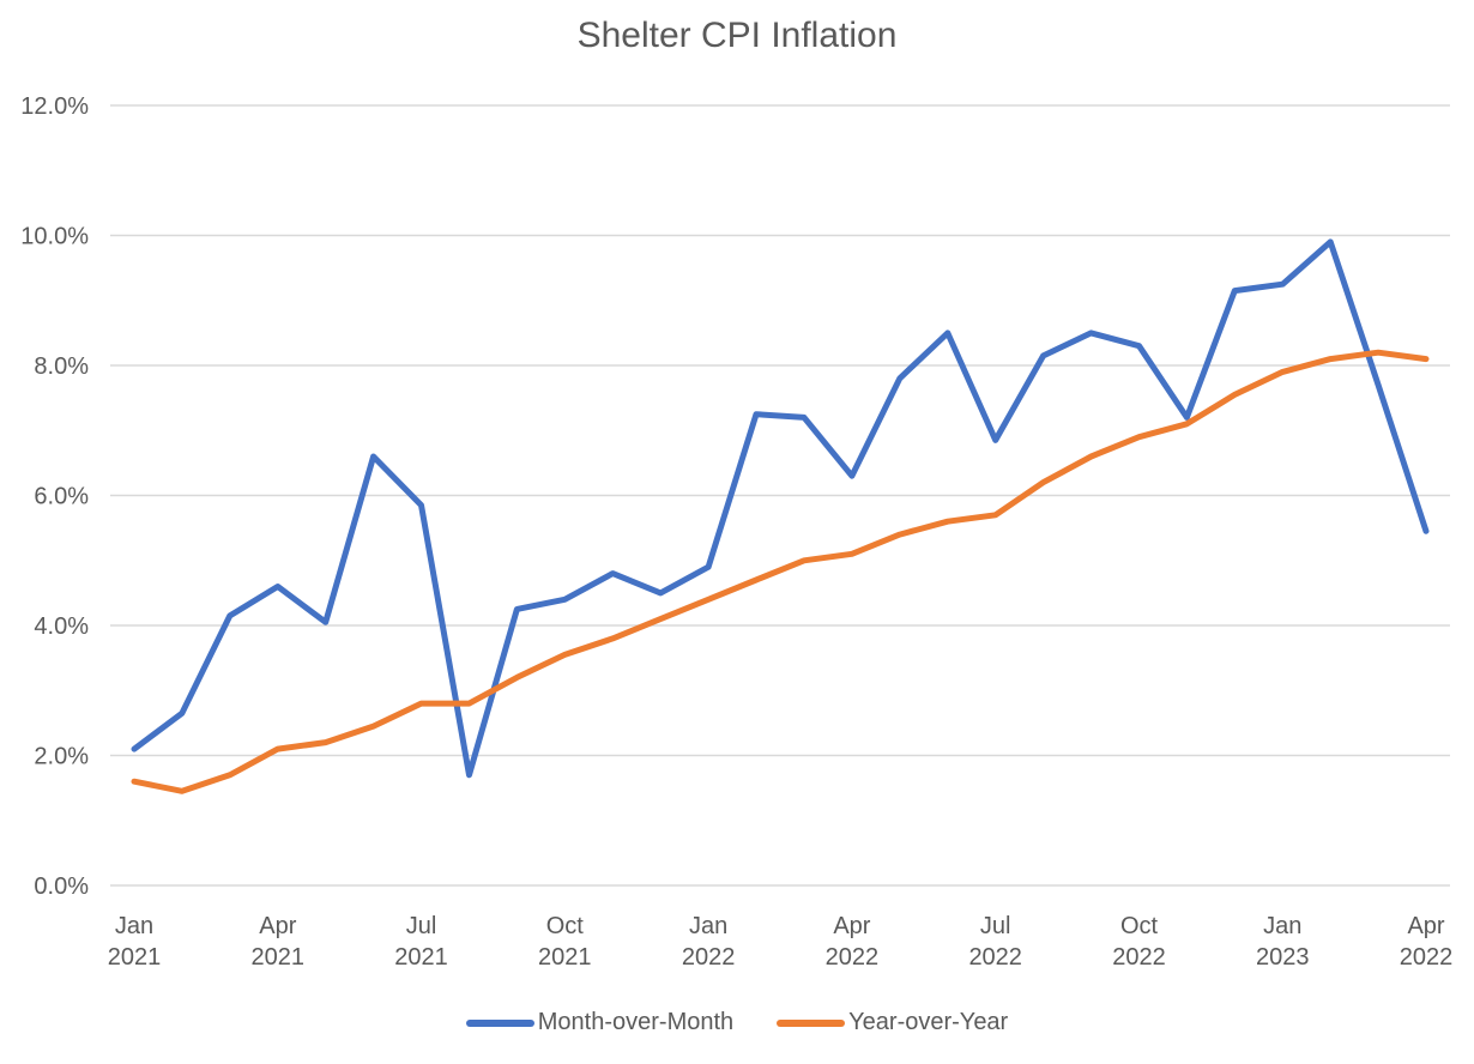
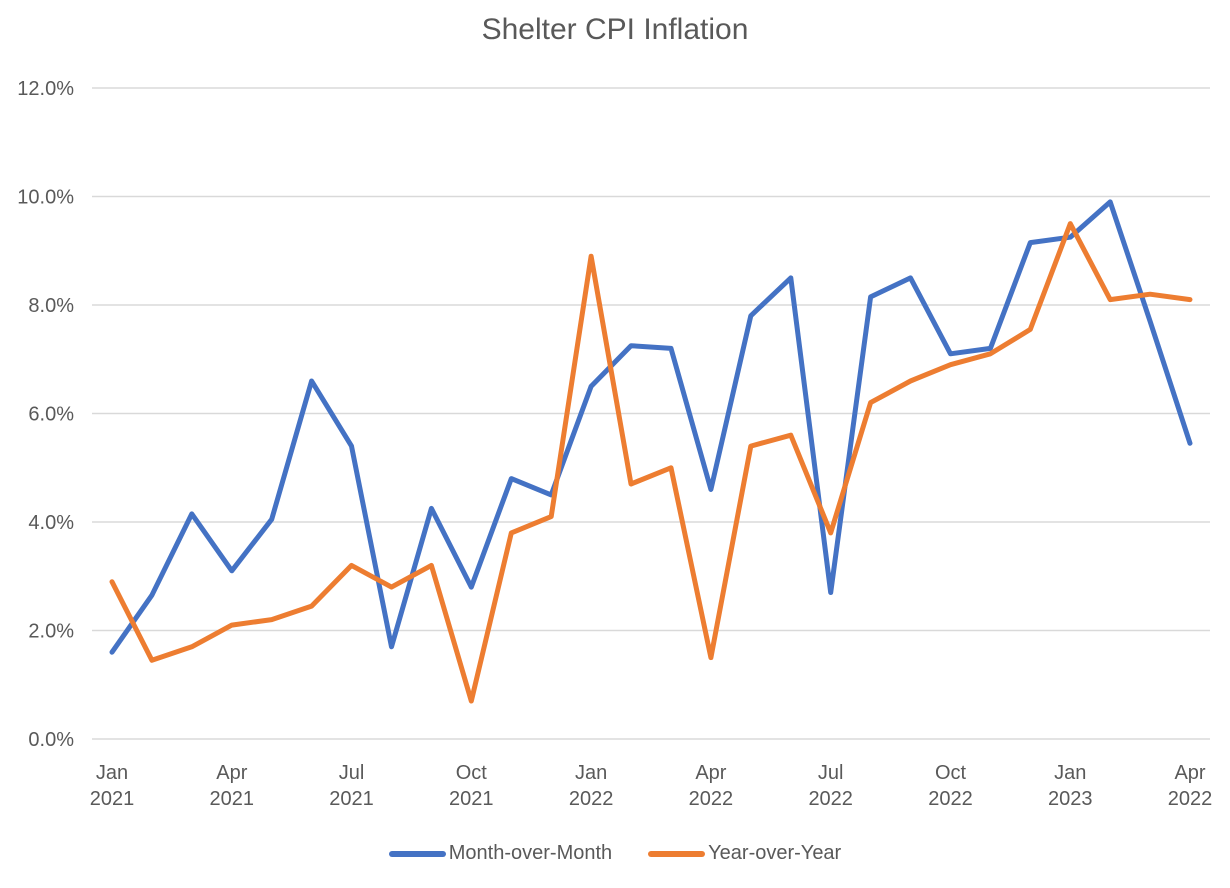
Month-over-Month/Jan 2021: 2.1% -> 1.6%
Year-over-Year/Jan 2021: 1.6% -> 2.9%
Month-over-Month/Apr 2021: 4.6% -> 3.1%
Month-over-Month/Jul 2021: 5.8% -> 5.4%
Year-over-Year/Jul 2021: 2.8% -> 3.2%
Month-over-Month/Oct 2021: 4.4% -> 2.8%
Year-over-Year/Oct 2021: 3.5% -> 0.7%
Month-over-Month/Jan 2022: 4.9% -> 6.5%
Year-over-Year/Jan 2022: 4.4% -> 8.9%
Month-over-Month/Apr 2022: 6.3% -> 4.6%
Year-over-Year/Apr 2022: 5.1% -> 1.5%
Month-over-Month/Jul 2022: 6.8% -> 2.7%
Year-over-Year/Jul 2022: 5.7% -> 3.8%
Month-over-Month/Oct 2022: 8.3% -> 7.1%
Year-over-Year/Jan 2023: 7.9% -> 9.5%
